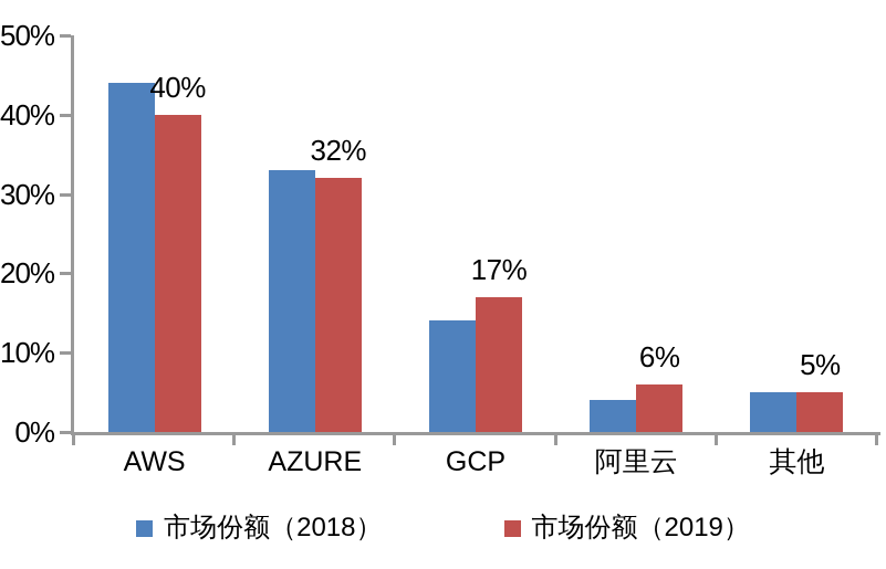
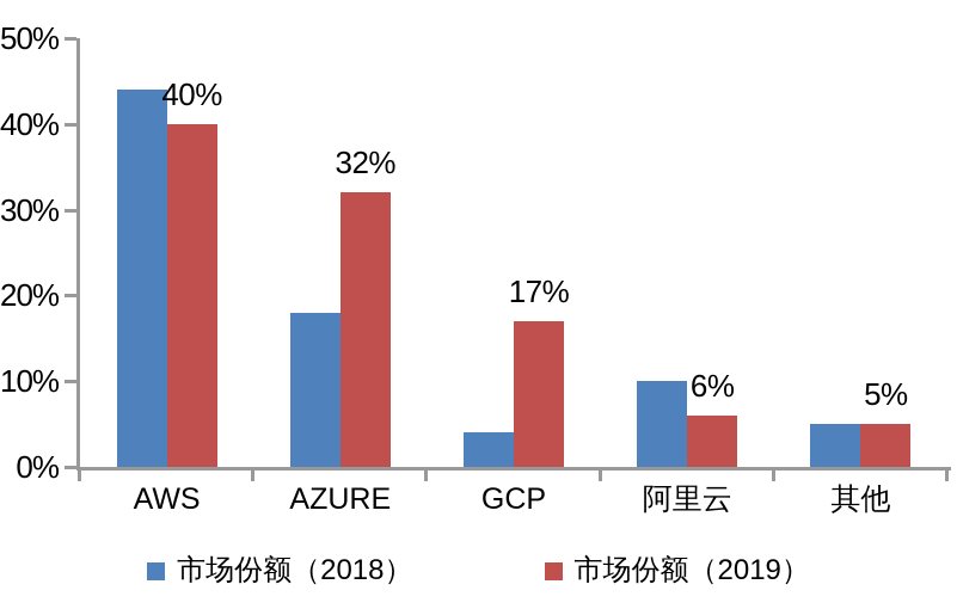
市场份额（2018）/AZURE: 33% -> 18%
市场份额（2018）/GCP: 14% -> 4%
市场份额（2018）/阿里云: 4% -> 10%
